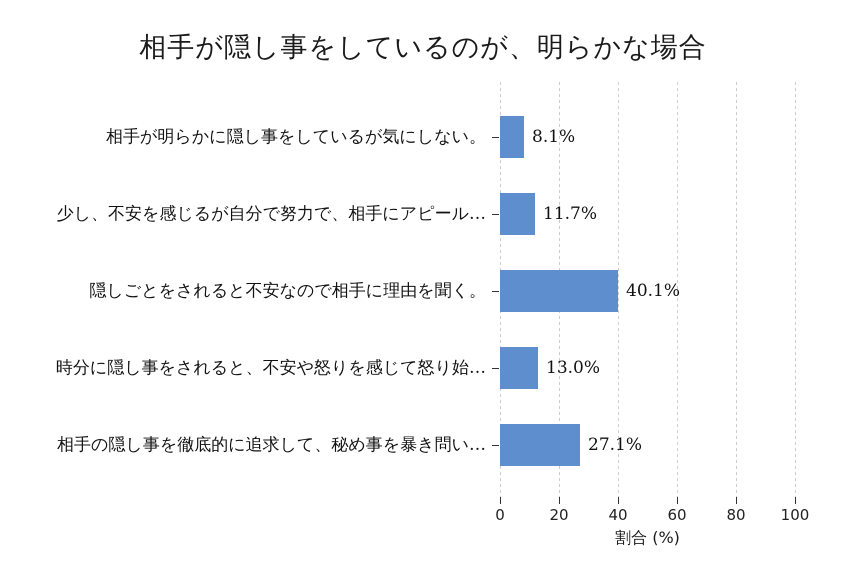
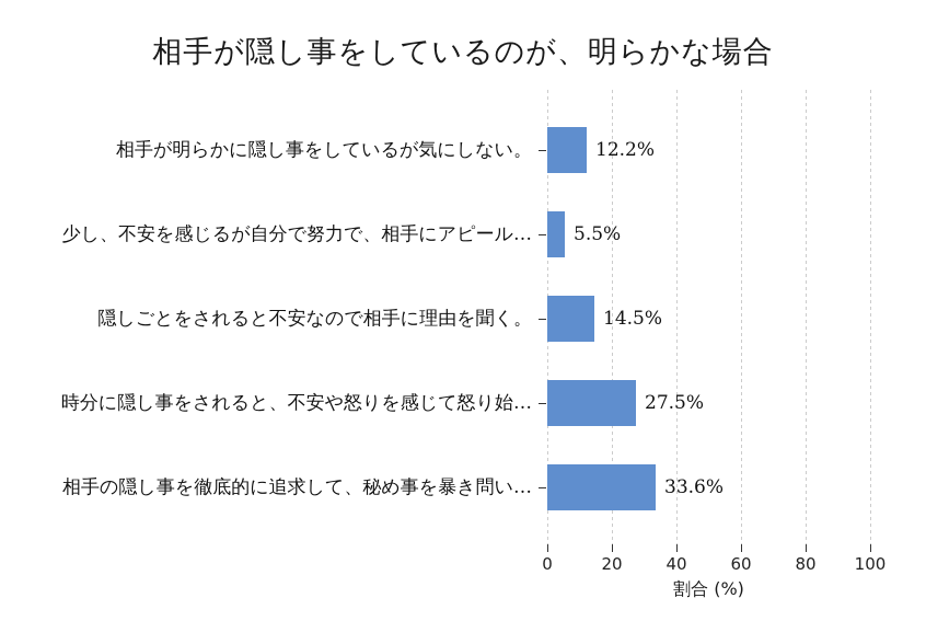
相手が明らかに隠し事をしているが気にしない。: 8.1% -> 12.2%
少し、不安を感じるが自分で努力で、相手にアピール…: 11.7% -> 5.5%
隠しごとをされると不安なので相手に理由を聞く。: 40.1% -> 14.5%
時分に隠し事をされると、不安や怒りを感じて怒り始…: 13.0% -> 27.5%
相手の隠し事を徹底的に追求して、秘め事を暴き問い…: 27.1% -> 33.6%
